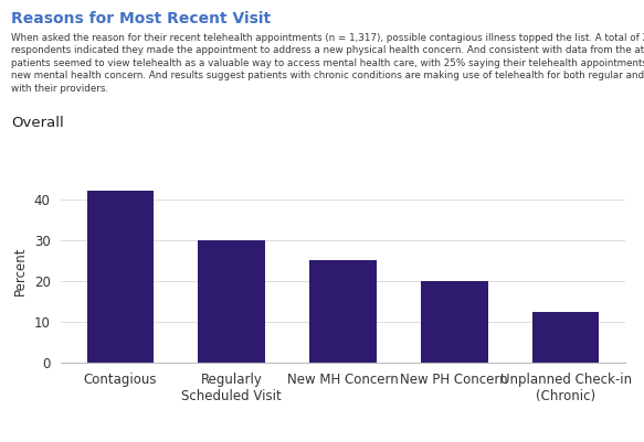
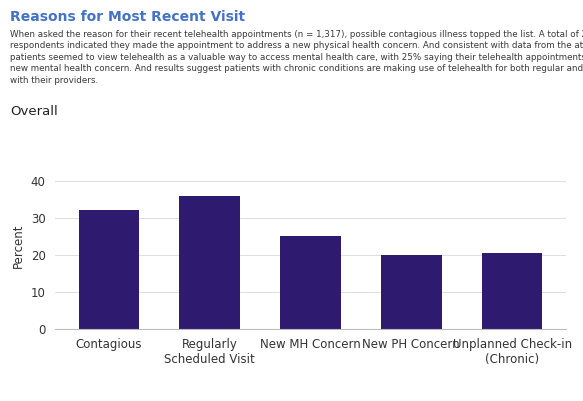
Contagious: 42.0 -> 32.0
Regularly Scheduled Visit: 30.0 -> 36.0
Unplanned Check-in (Chronic): 12.5 -> 20.5
